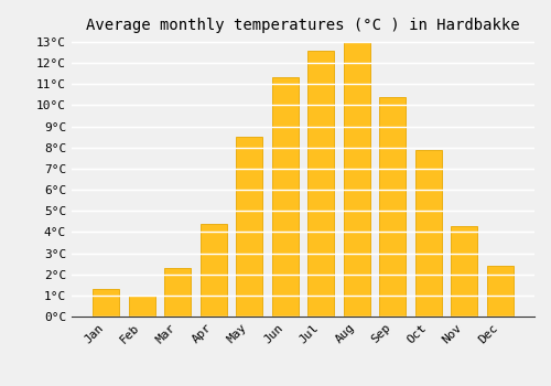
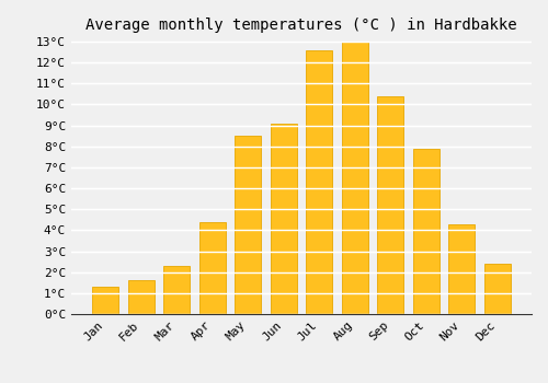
Feb: 1.0°C -> 1.6°C
Jun: 11.3°C -> 9.1°C
